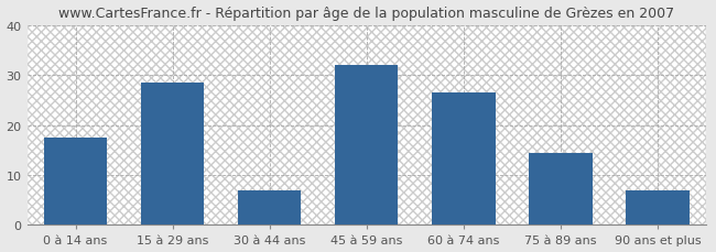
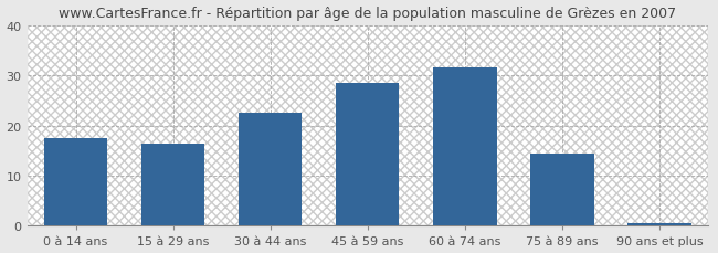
15 à 29 ans: 28.5 -> 16.5
30 à 44 ans: 7.0 -> 22.5
45 à 59 ans: 32.0 -> 28.5
60 à 74 ans: 26.5 -> 31.5
90 ans et plus: 7.0 -> 0.5
